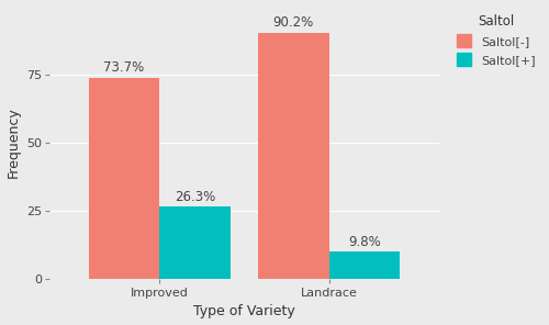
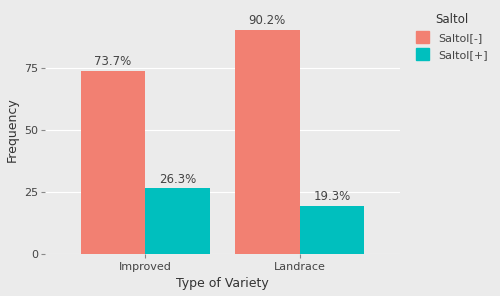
Saltol[+]/Landrace: 9.8% -> 19.3%
